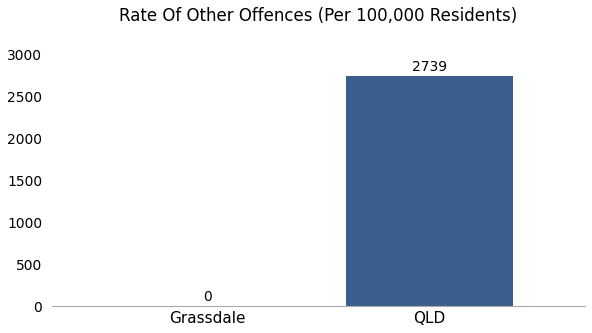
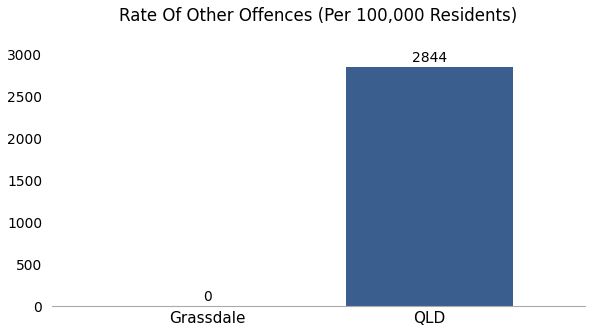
QLD: 2739 -> 2844
